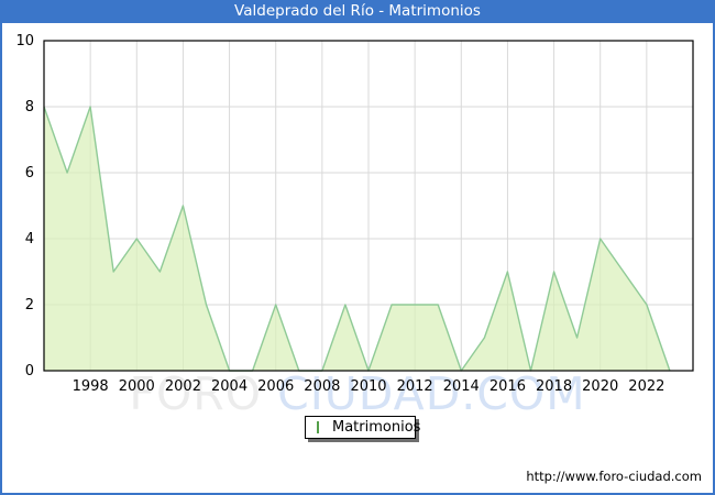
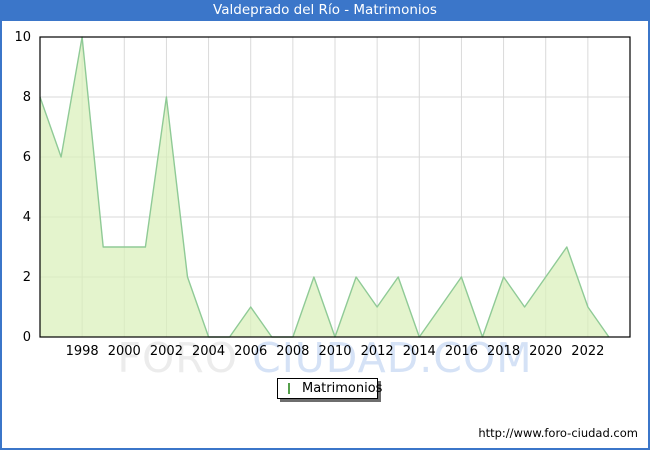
1998: 8 -> 10
2000: 4 -> 3
2002: 5 -> 8
2006: 2 -> 1
2012: 2 -> 1
2016: 3 -> 2
2018: 3 -> 2
2020: 4 -> 2
2022: 2 -> 1
